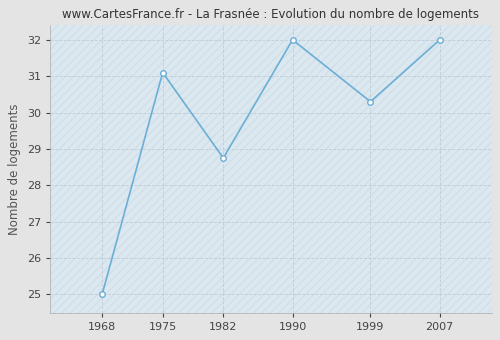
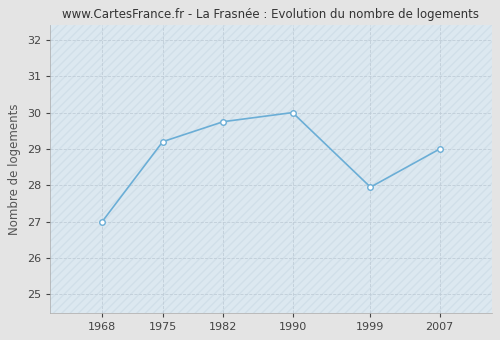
1968: 25.00 -> 27.00
1975: 31.10 -> 29.20
1982: 28.75 -> 29.75
1990: 32.00 -> 30.00
1999: 30.30 -> 27.95
2007: 32.00 -> 29.00
